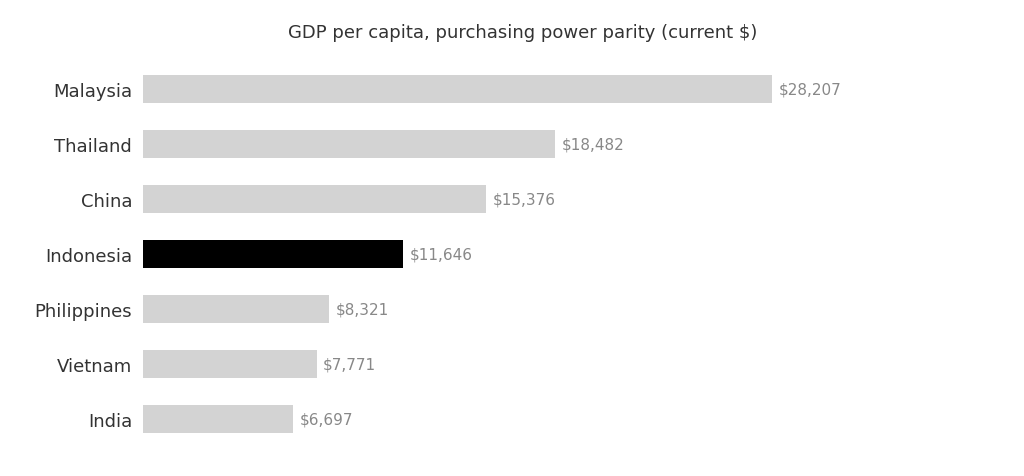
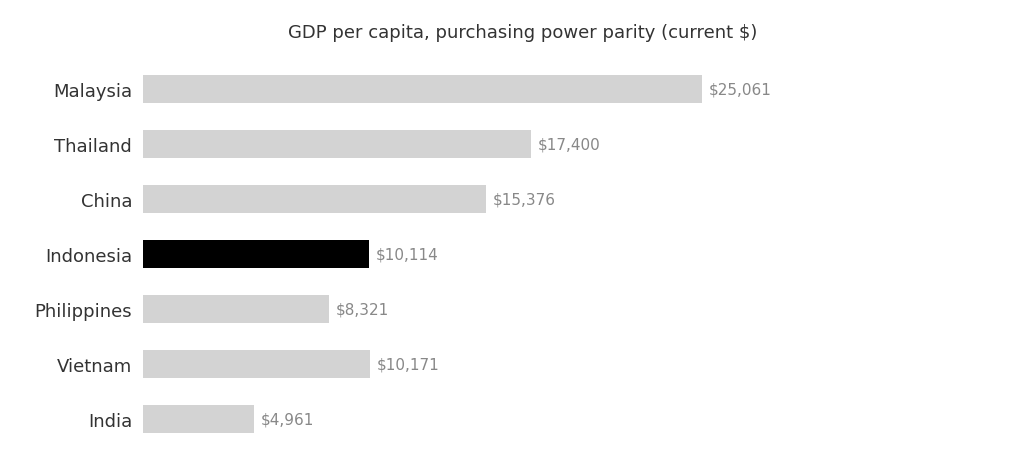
Malaysia: $28,207 -> $25,061
Thailand: $18,482 -> $17,400
Indonesia: $11,646 -> $10,114
Vietnam: $7,771 -> $10,171
India: $6,697 -> $4,961
